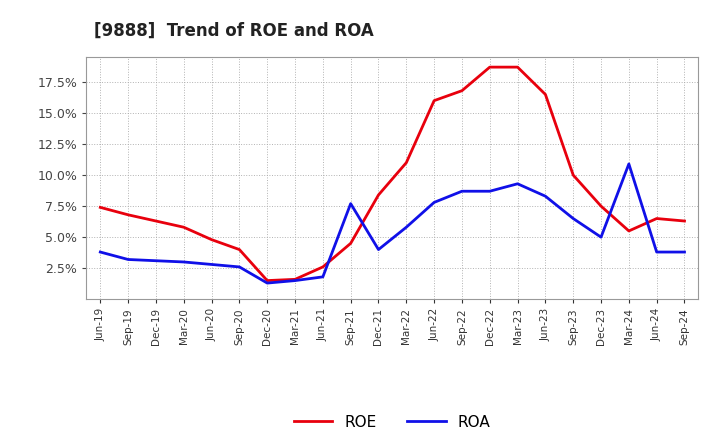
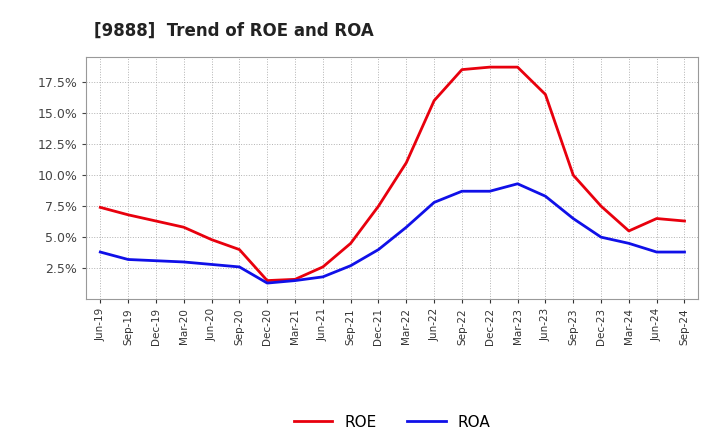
ROA/Sep-21: 7.7% -> 2.7%
ROE/Dec-21: 8.4% -> 7.5%
ROE/Sep-22: 16.8% -> 18.5%
ROA/Mar-24: 10.9% -> 4.5%
